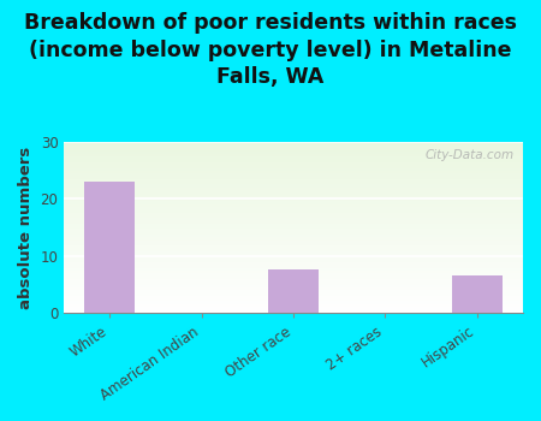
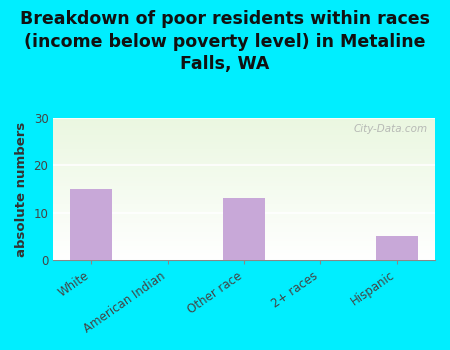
White: 23.0 -> 15.0
Other race: 7.5 -> 13.0
Hispanic: 6.5 -> 5.0
